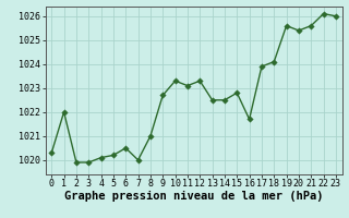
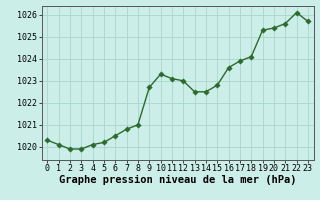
1: 1022.0 -> 1020.1
7: 1020.0 -> 1020.8
12: 1023.3 -> 1023.0
16: 1021.7 -> 1023.6
19: 1025.6 -> 1025.3
23: 1026.0 -> 1025.7
